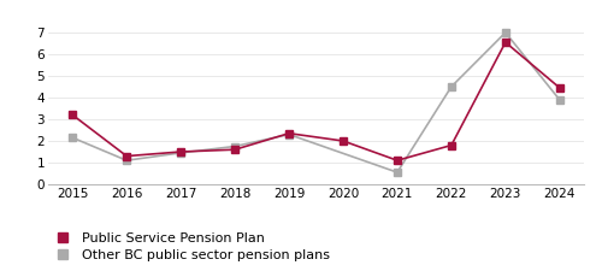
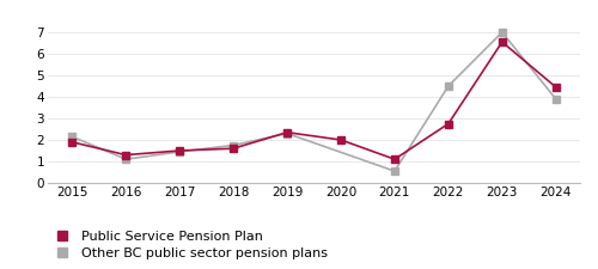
Public Service Pension Plan/2015: 3.2 -> 1.9
Public Service Pension Plan/2022: 1.8 -> 2.8
